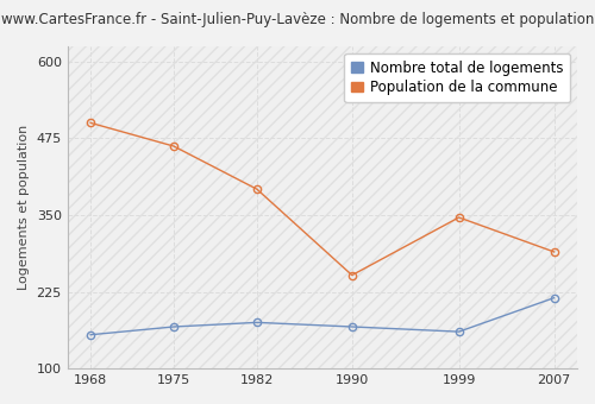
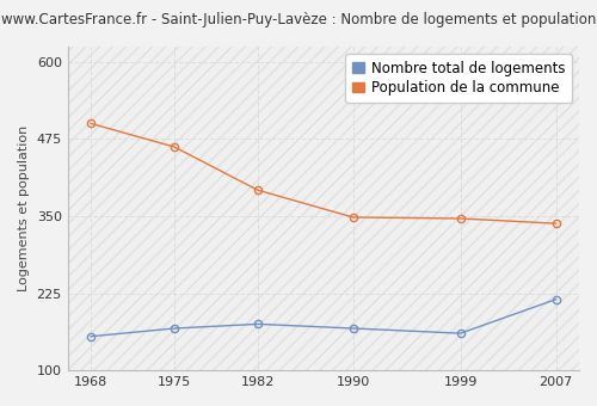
Population de la commune/1990: 252 -> 348
Population de la commune/2007: 290 -> 338
